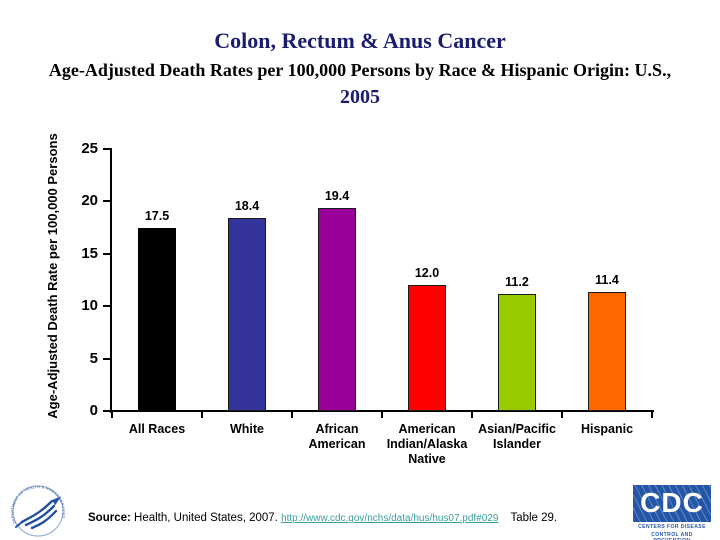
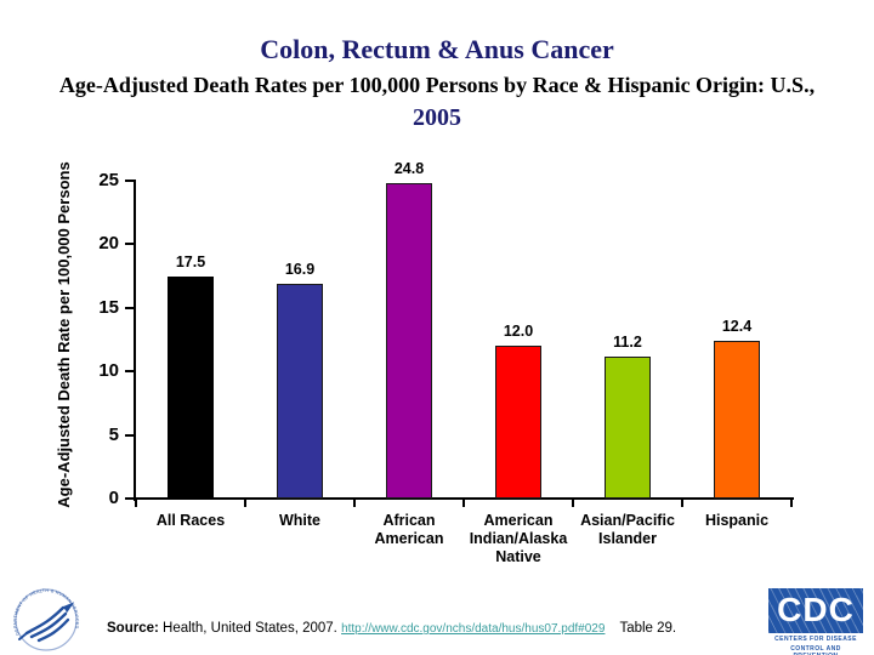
White: 18.4 -> 16.9
African American: 19.4 -> 24.8
Hispanic: 11.4 -> 12.4
